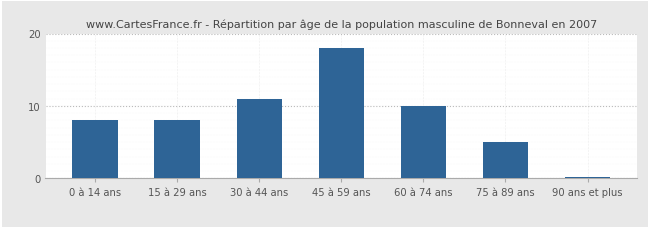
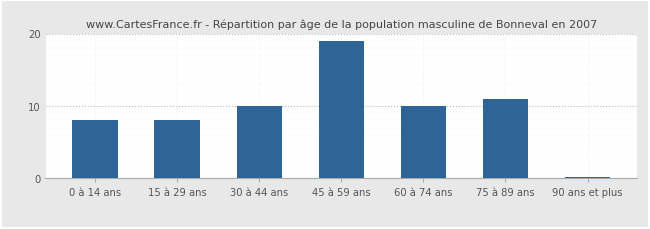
30 à 44 ans: 11.0 -> 10.0
45 à 59 ans: 18.0 -> 19.0
75 à 89 ans: 5.0 -> 11.0
